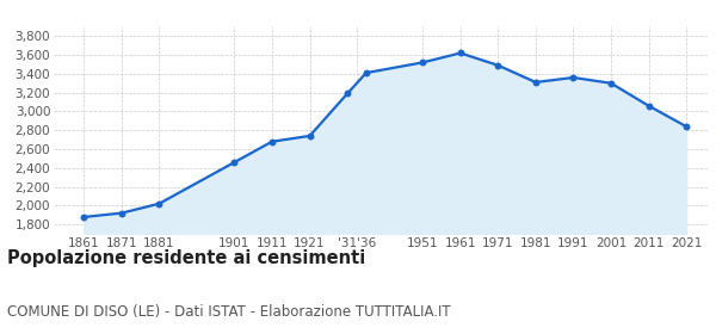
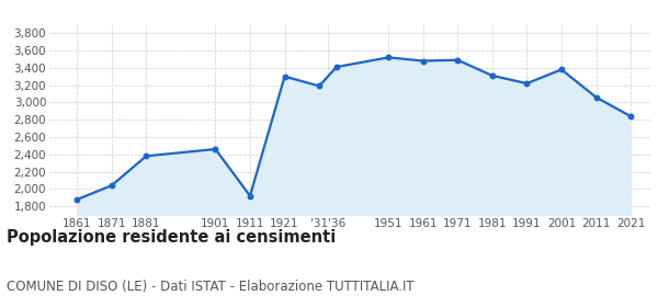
1871: 1,920 -> 2,040
1881: 2,020 -> 2,380
1911: 2,680 -> 1,920
1921: 2,740 -> 3,300
1961: 3,620 -> 3,480
1991: 3,360 -> 3,220
2001: 3,300 -> 3,380
